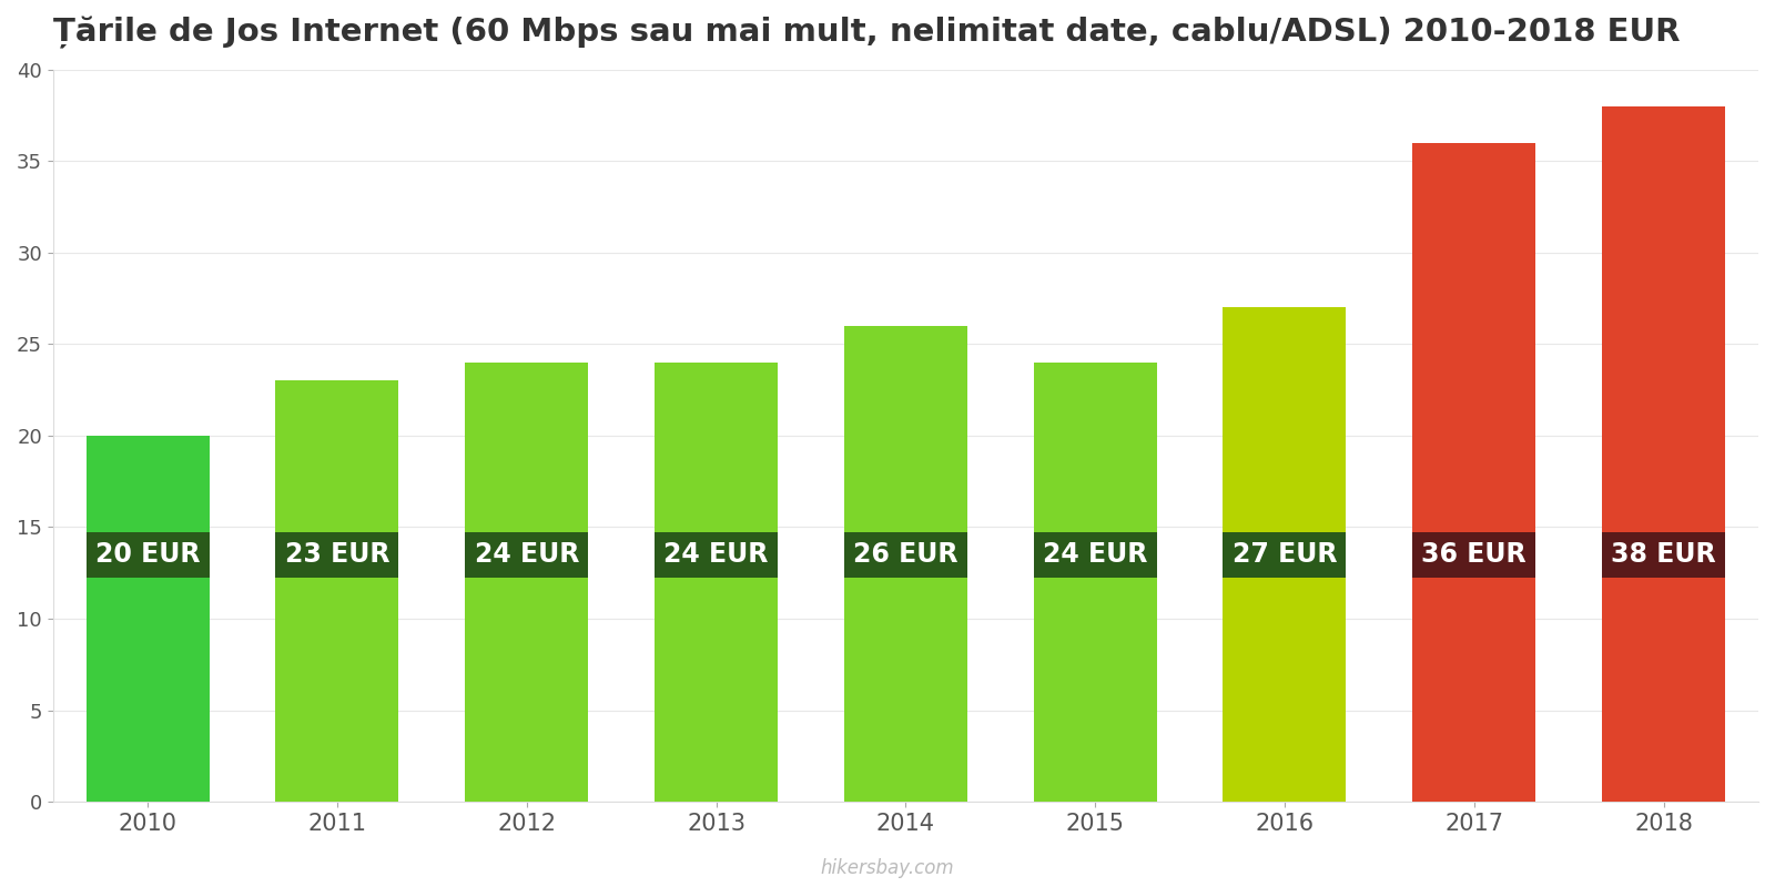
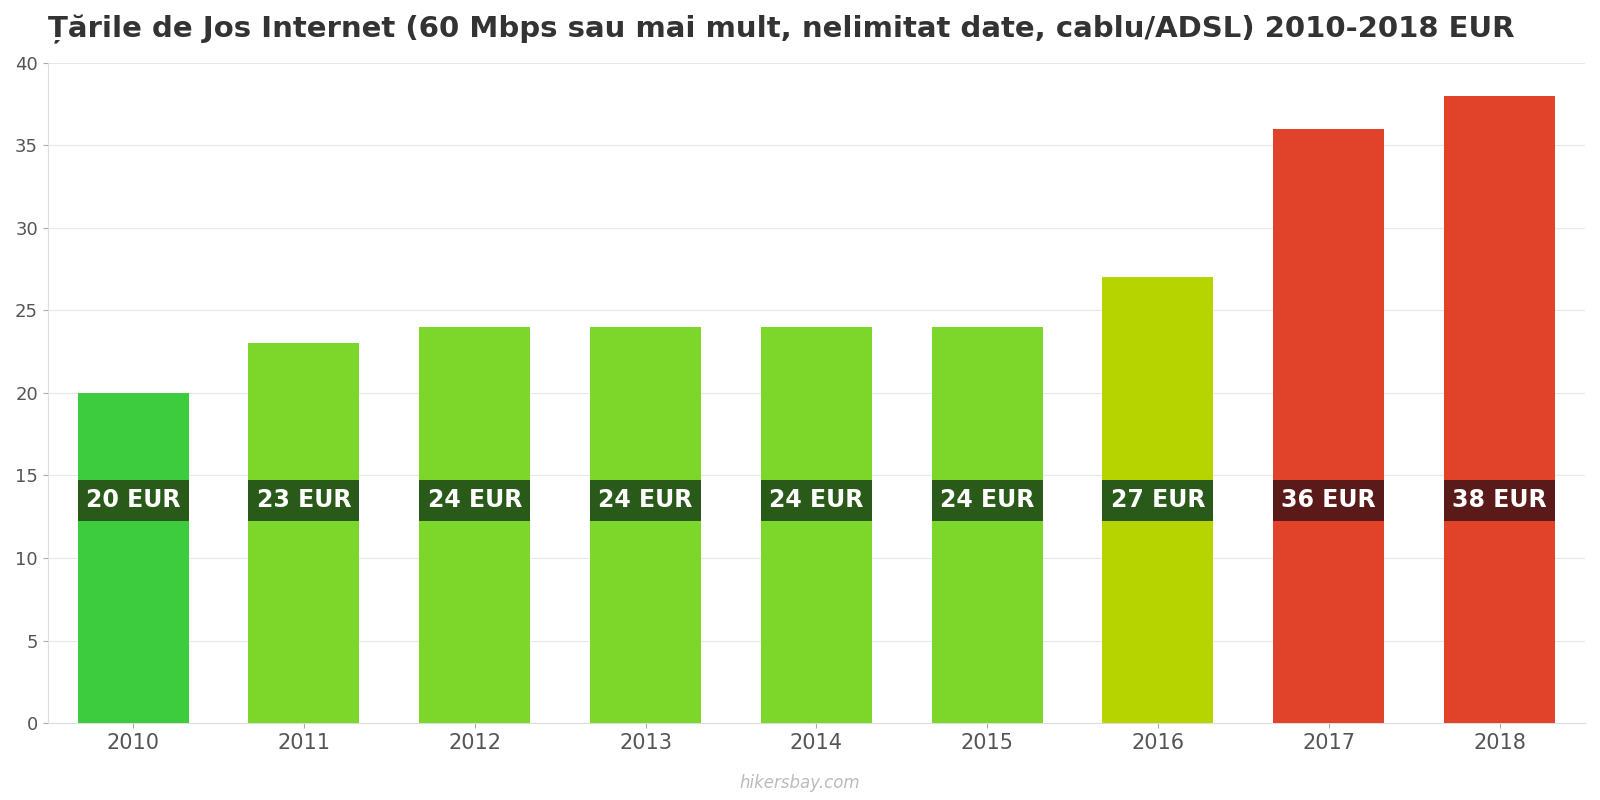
2014: 26 -> 24
